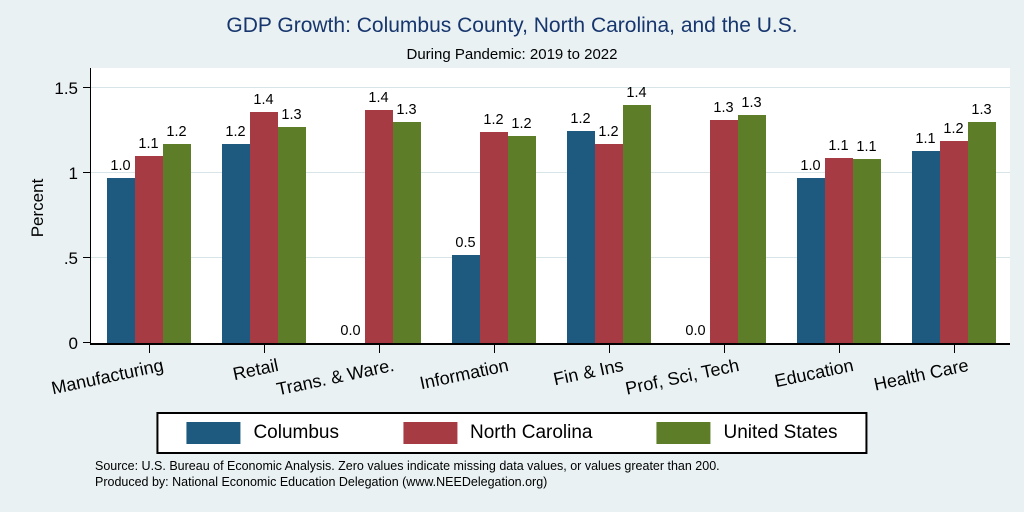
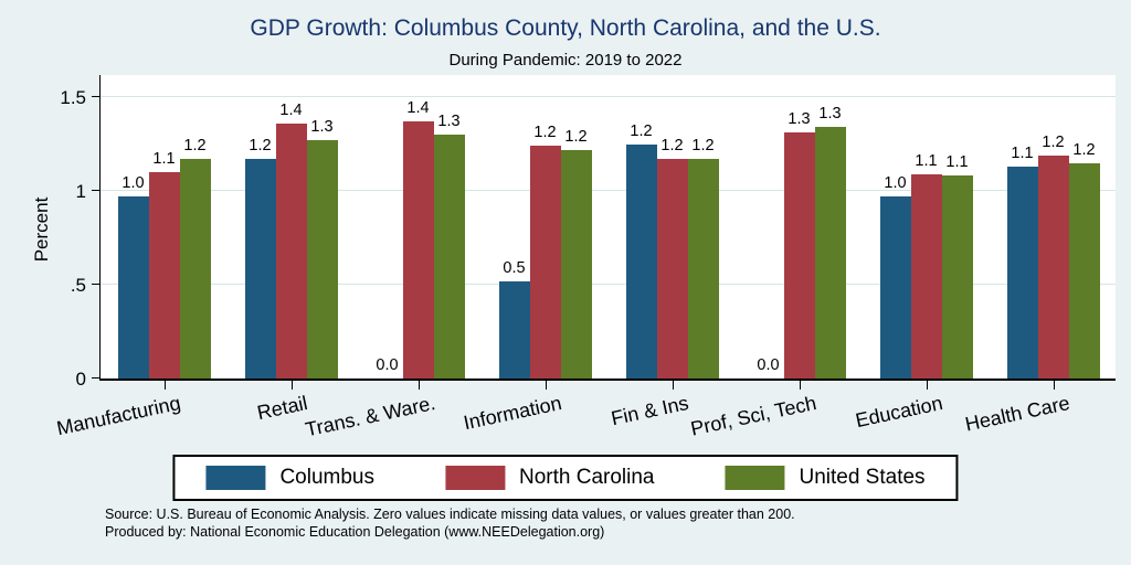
United States/Fin & Ins: 1.4 -> 1.2
United States/Health Care: 1.3 -> 1.2
